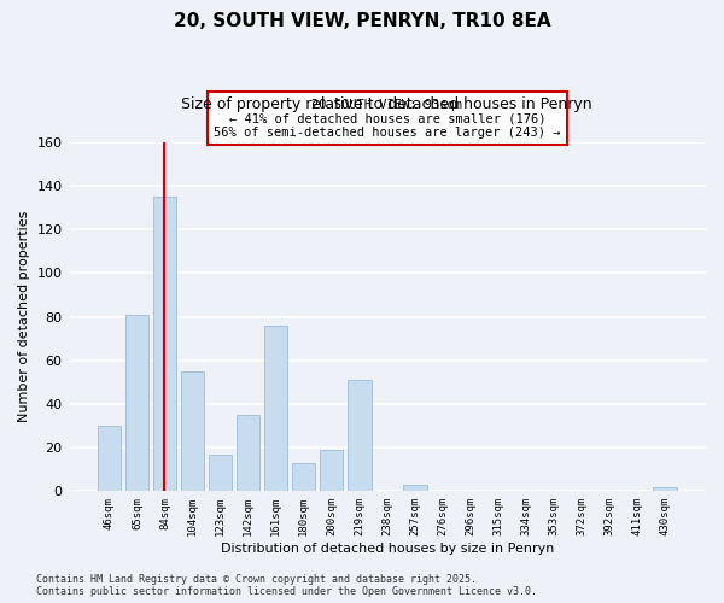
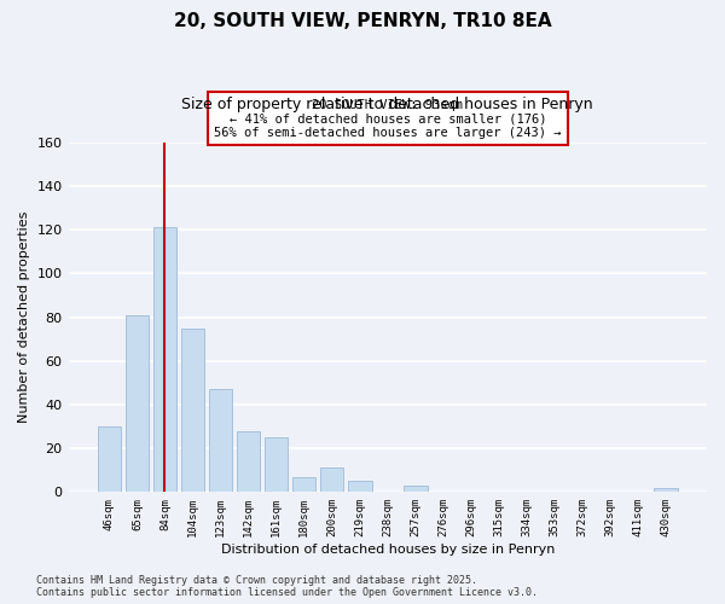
84sqm: 135 -> 121
104sqm: 55 -> 75
123sqm: 17 -> 47
142sqm: 35 -> 28
161sqm: 76 -> 25
180sqm: 13 -> 7
200sqm: 19 -> 11
219sqm: 51 -> 5
